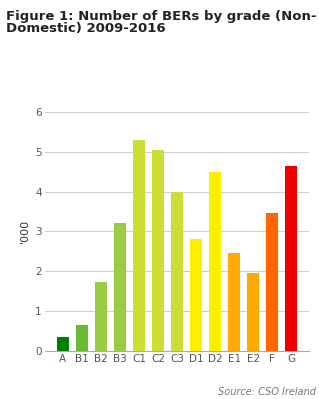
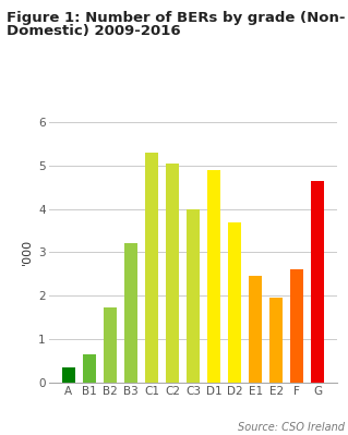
D1: 2.80 -> 4.90
D2: 4.50 -> 3.68
F: 3.45 -> 2.60
